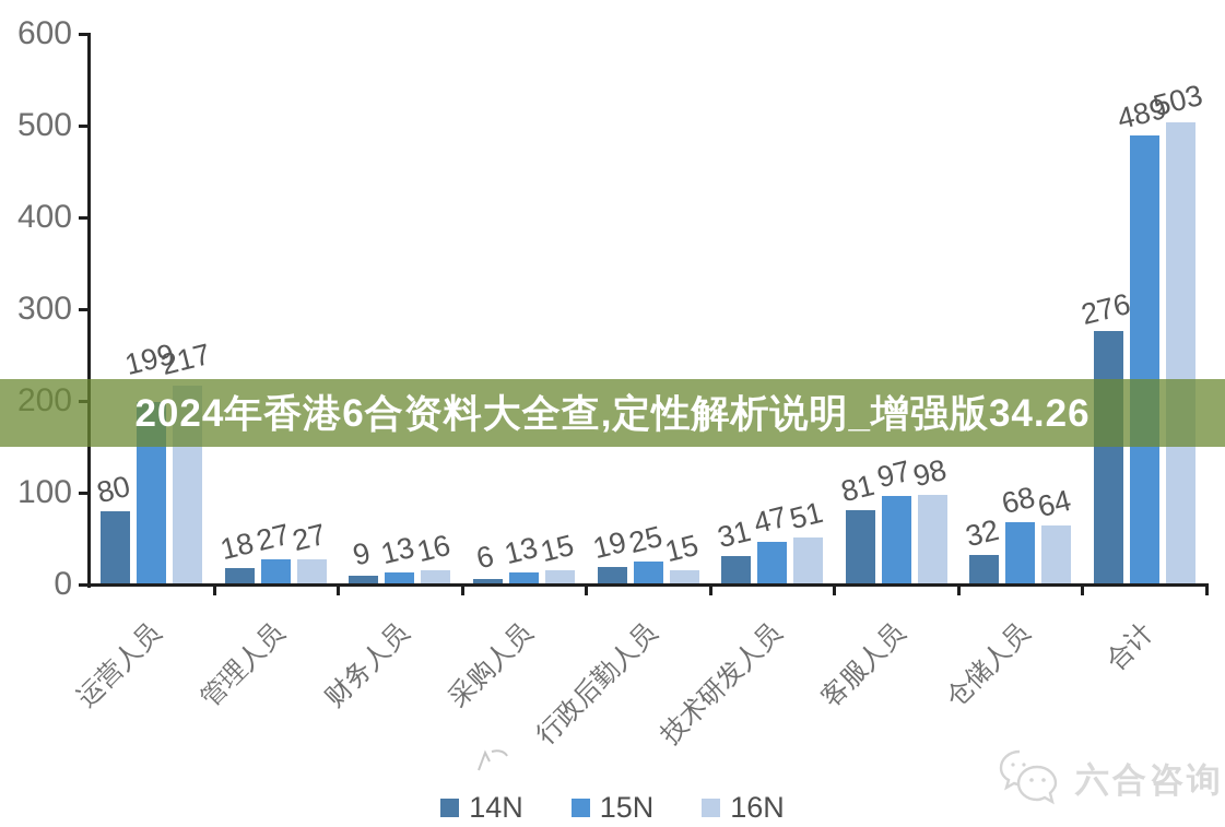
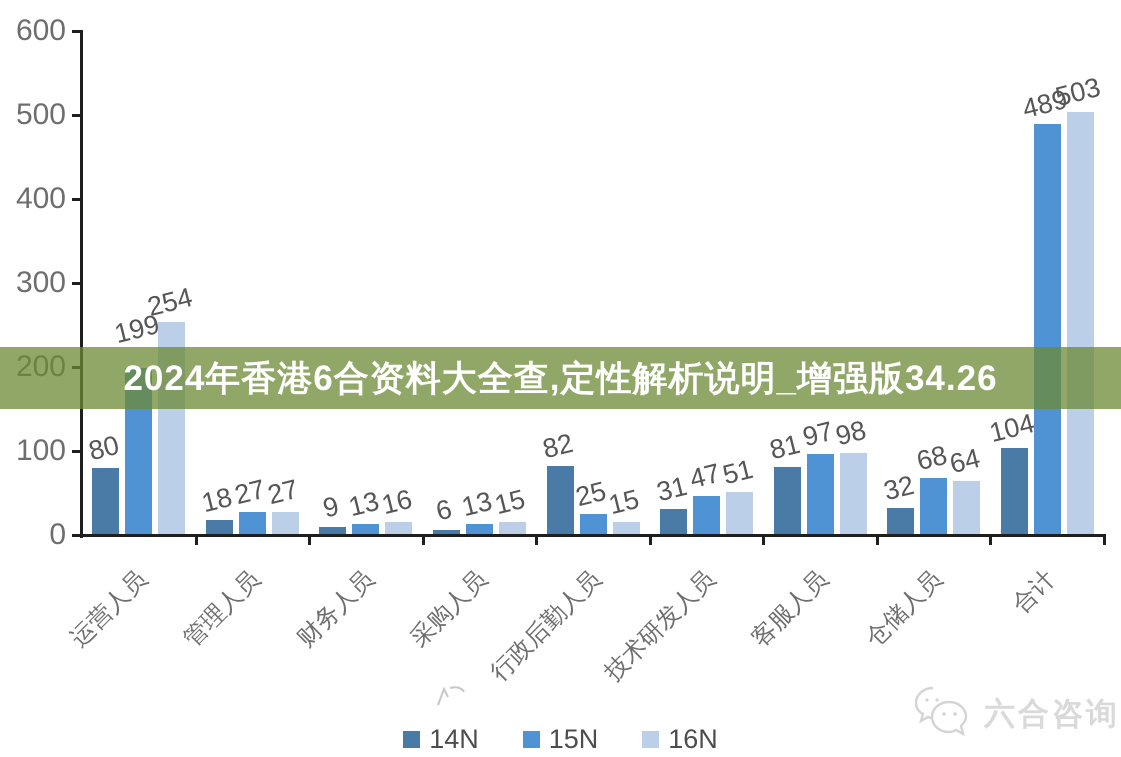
16N/运营人员: 217 -> 254
14N/行政后勤人员: 19 -> 82
14N/合计: 276 -> 104
